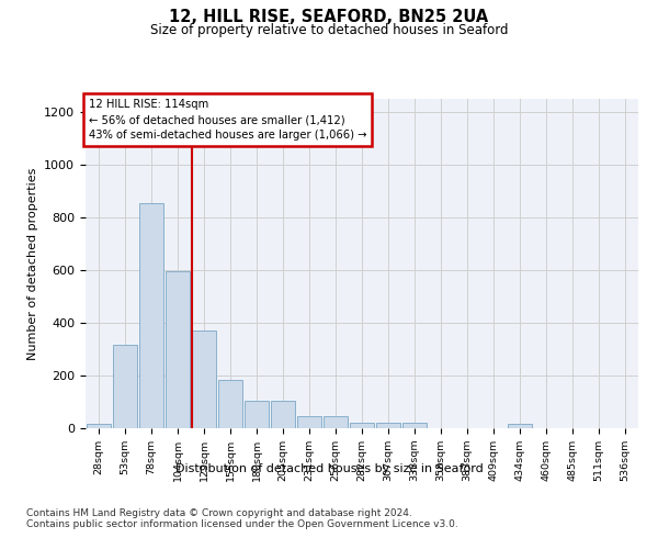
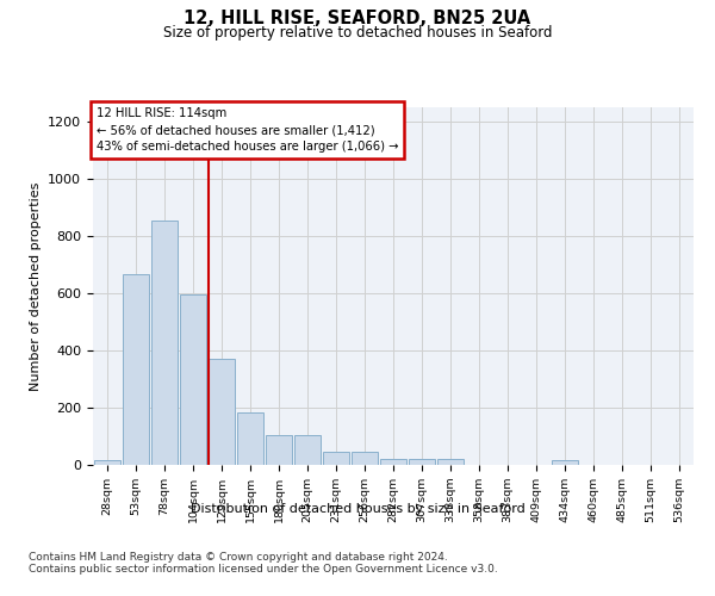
53sqm: 315 -> 665
